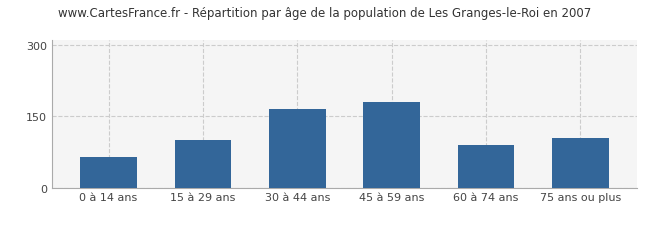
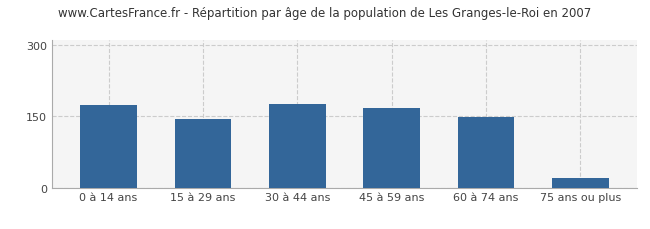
0 à 14 ans: 65 -> 173
15 à 29 ans: 100 -> 145
30 à 44 ans: 165 -> 177
45 à 59 ans: 180 -> 168
60 à 74 ans: 90 -> 148
75 ans ou plus: 105 -> 20
